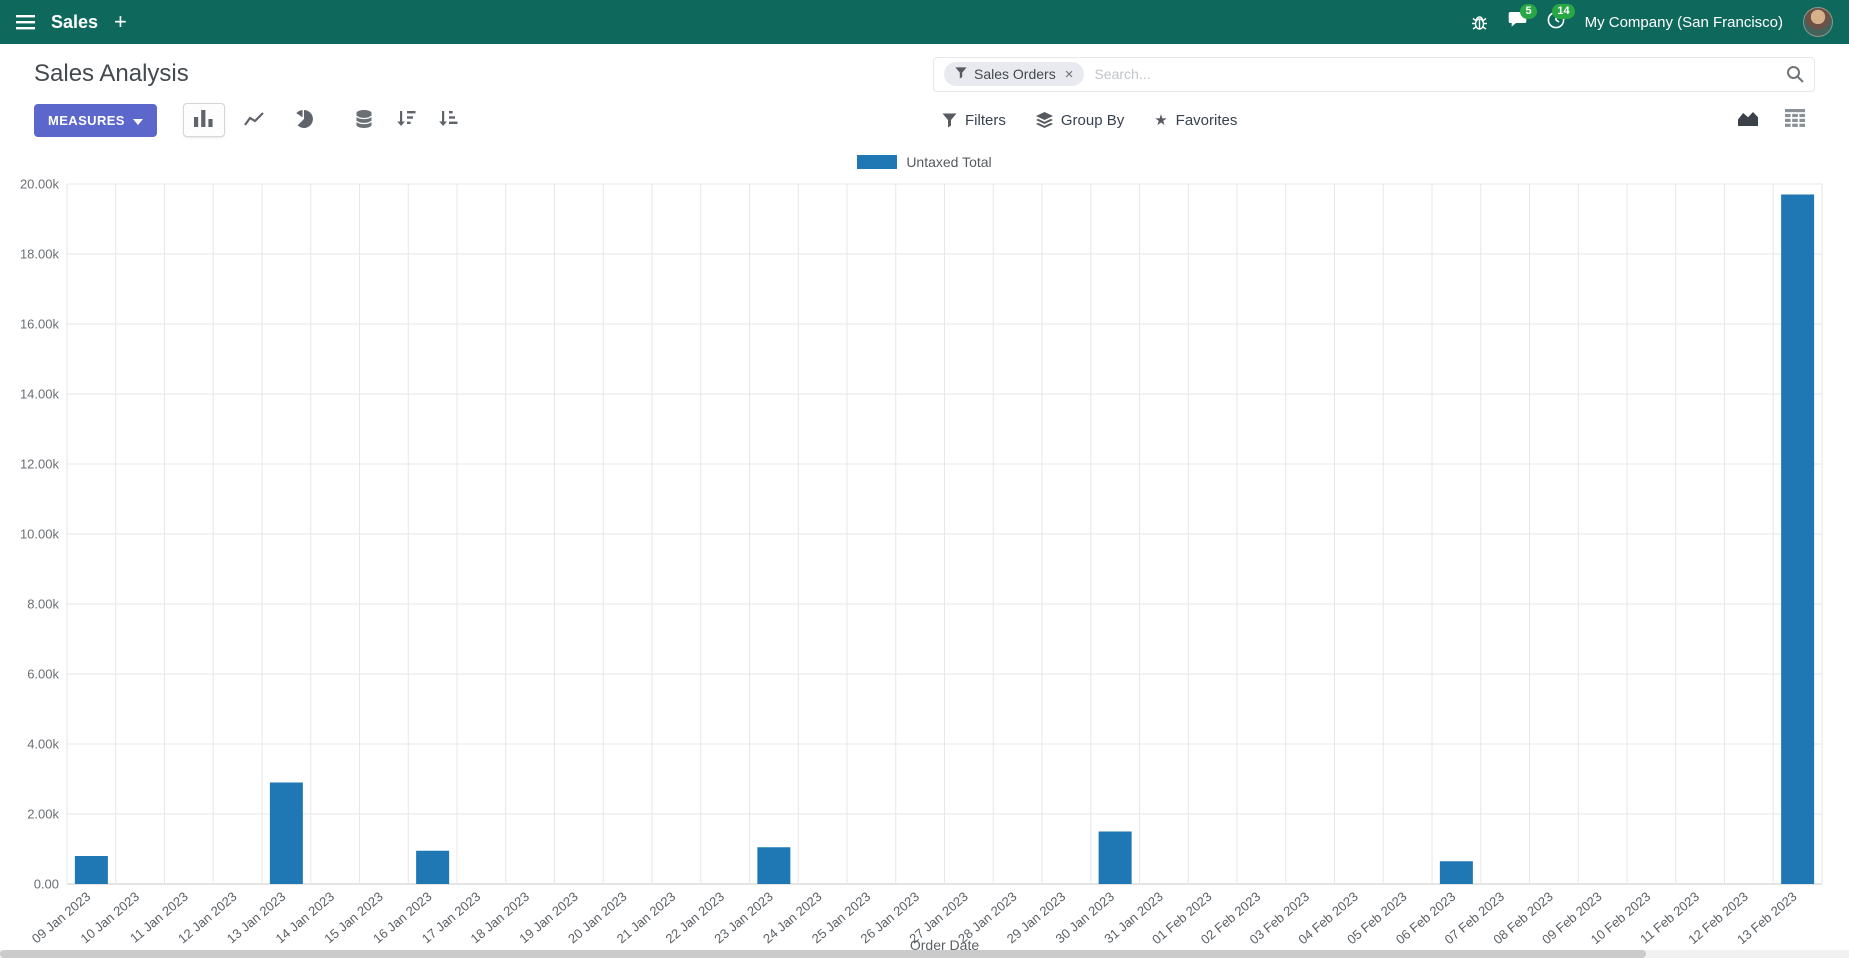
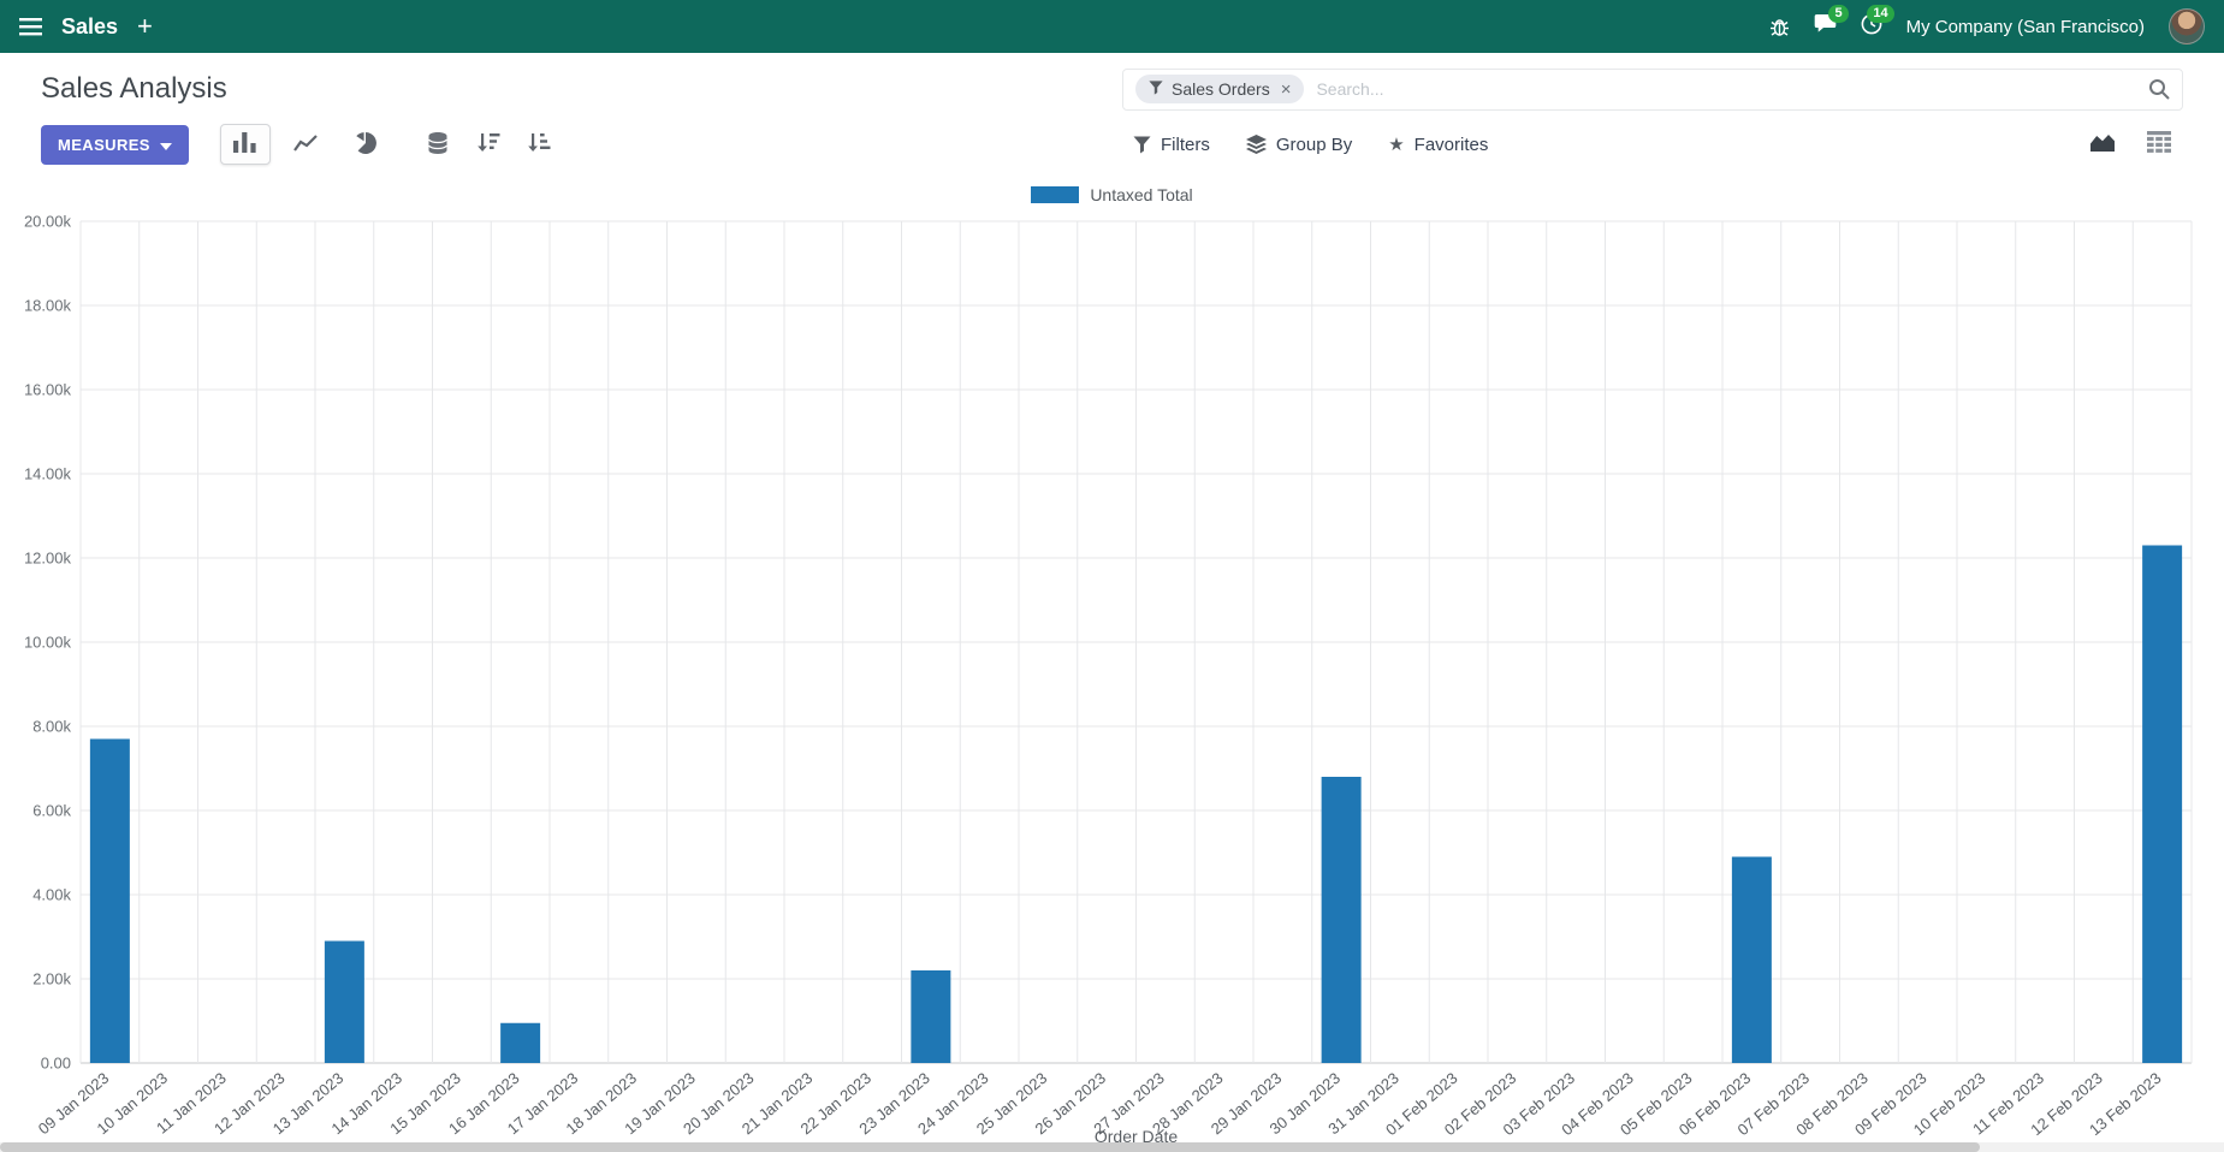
09 Jan 2023: 0.8k -> 7.7k
23 Jan 2023: 1.0k -> 2.2k
30 Jan 2023: 1.5k -> 6.8k
06 Feb 2023: 0.6k -> 4.9k
13 Feb 2023: 19.7k -> 12.3k
